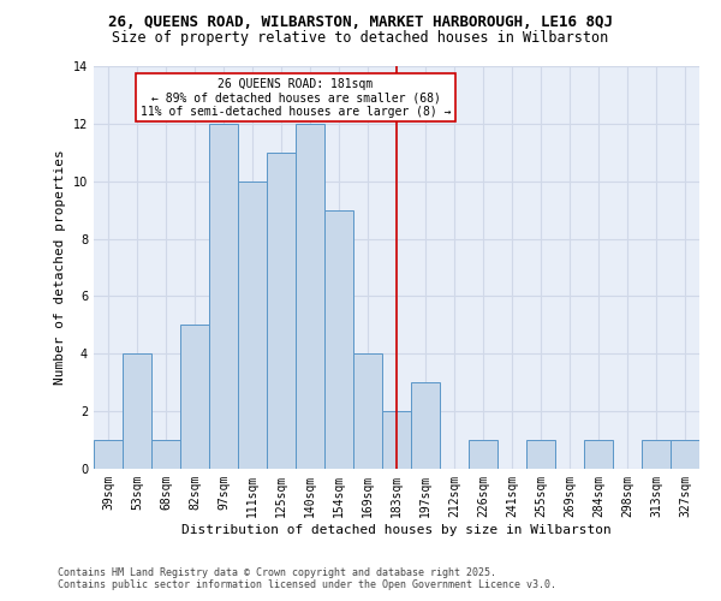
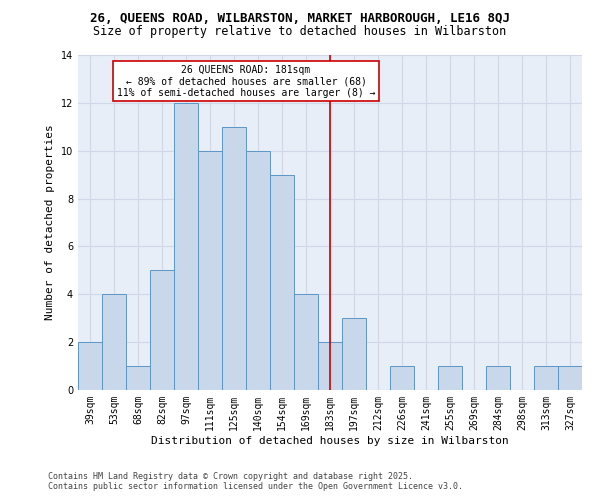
39sqm: 1 -> 2
140sqm: 12 -> 10
